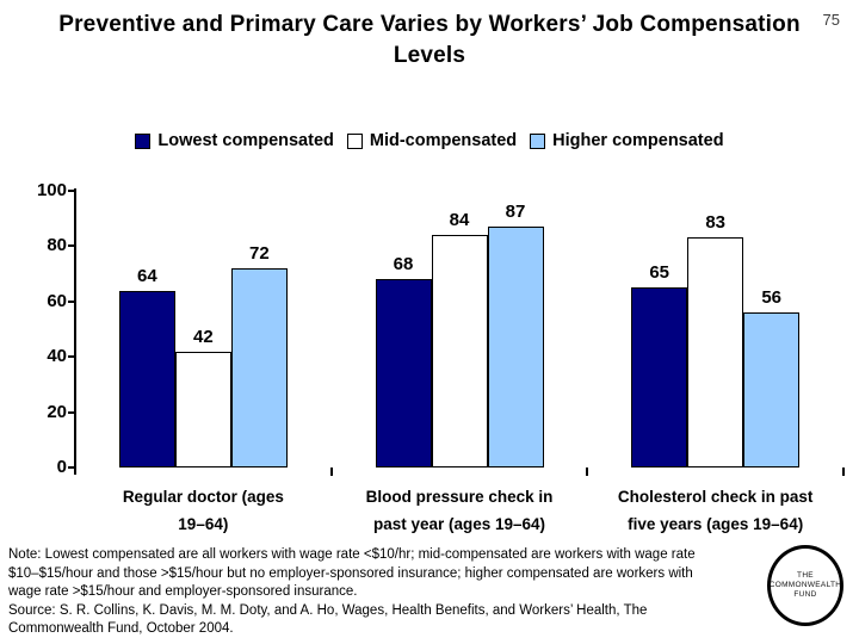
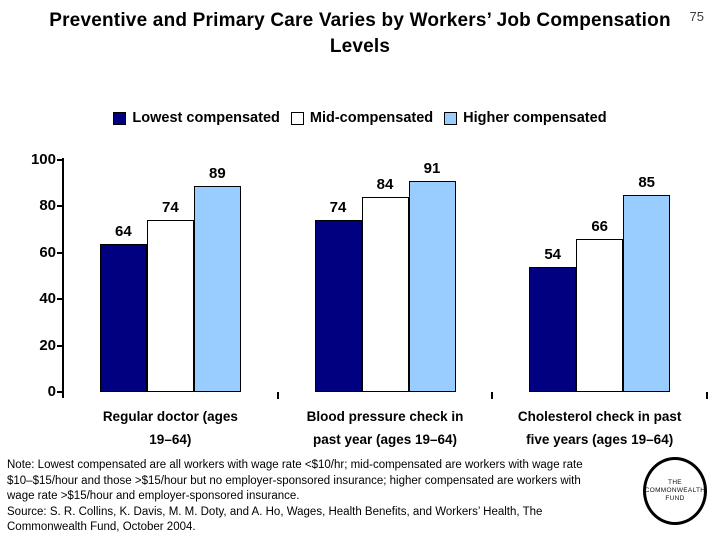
Mid-compensated/Regular doctor (ages 19–64): 42 -> 74
Higher compensated/Regular doctor (ages 19–64): 72 -> 89
Lowest compensated/Blood pressure check in past year (ages 19–64): 68 -> 74
Higher compensated/Blood pressure check in past year (ages 19–64): 87 -> 91
Lowest compensated/Cholesterol check in past five years (ages 19–64): 65 -> 54
Mid-compensated/Cholesterol check in past five years (ages 19–64): 83 -> 66
Higher compensated/Cholesterol check in past five years (ages 19–64): 56 -> 85
